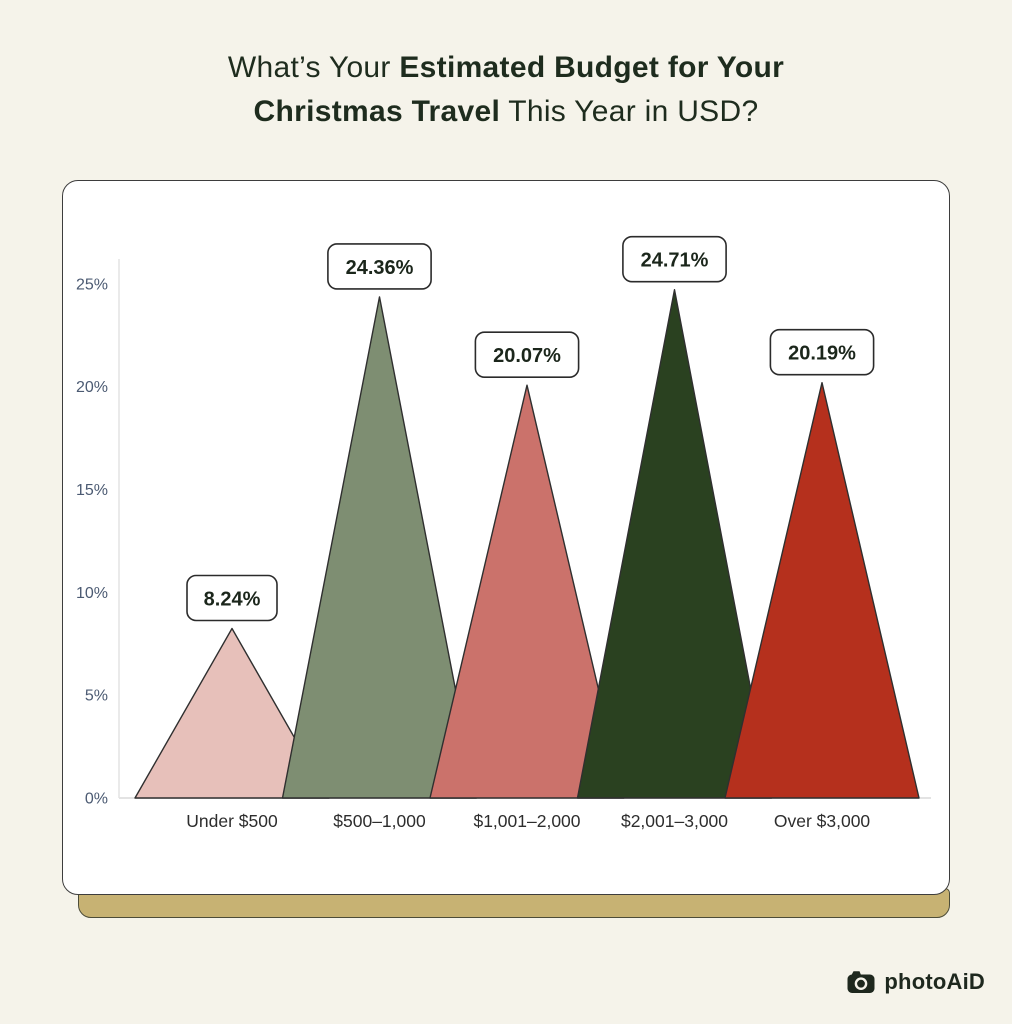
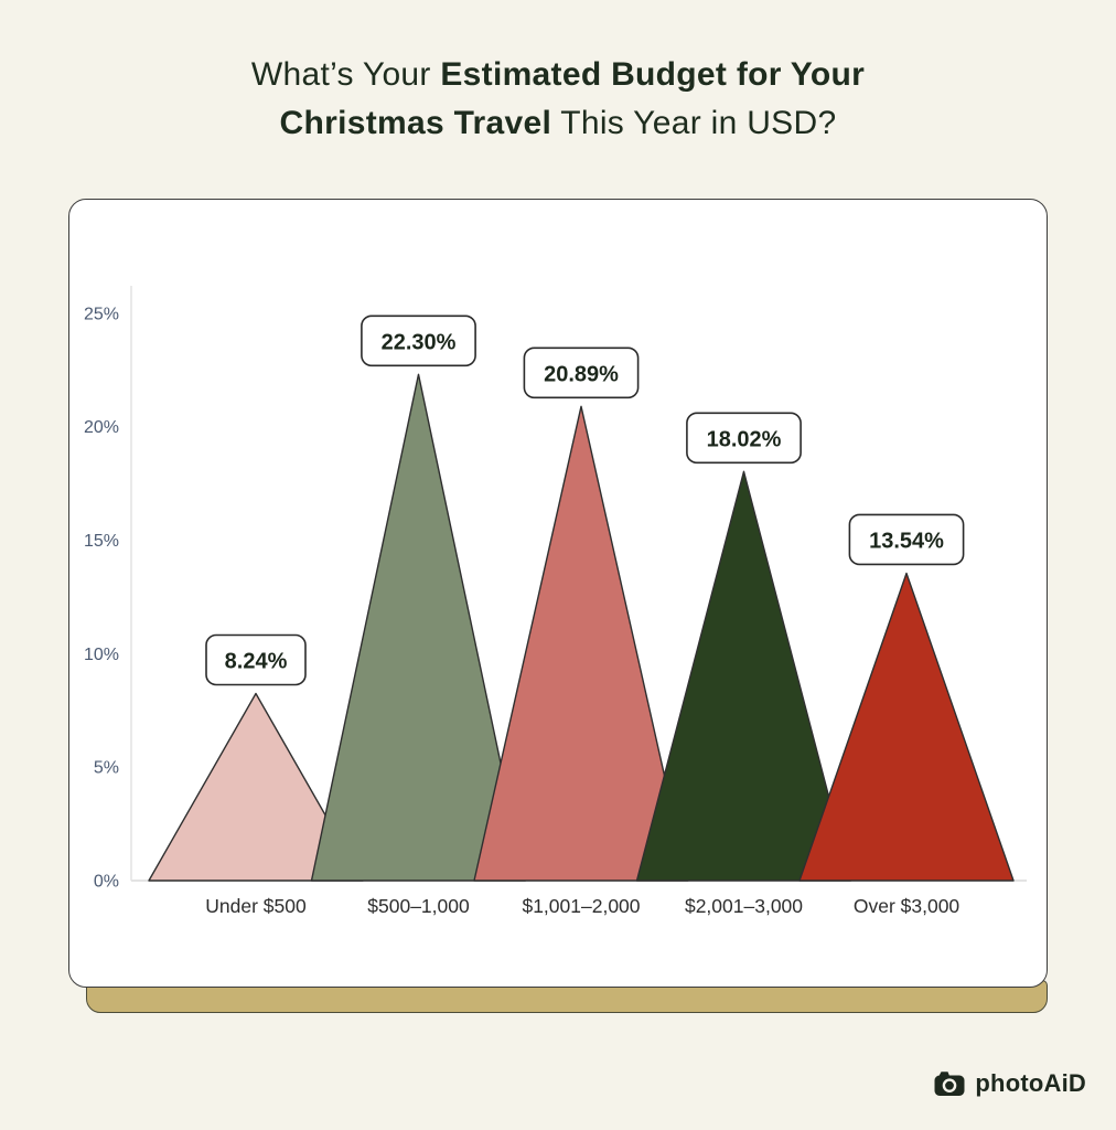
$500–1,000: 24.36% -> 22.30%
$1,001–2,000: 20.07% -> 20.89%
$2,001–3,000: 24.71% -> 18.02%
Over $3,000: 20.19% -> 13.54%
